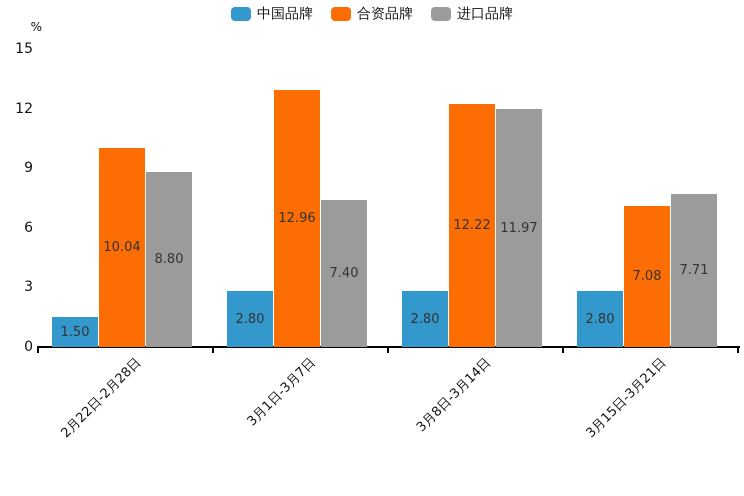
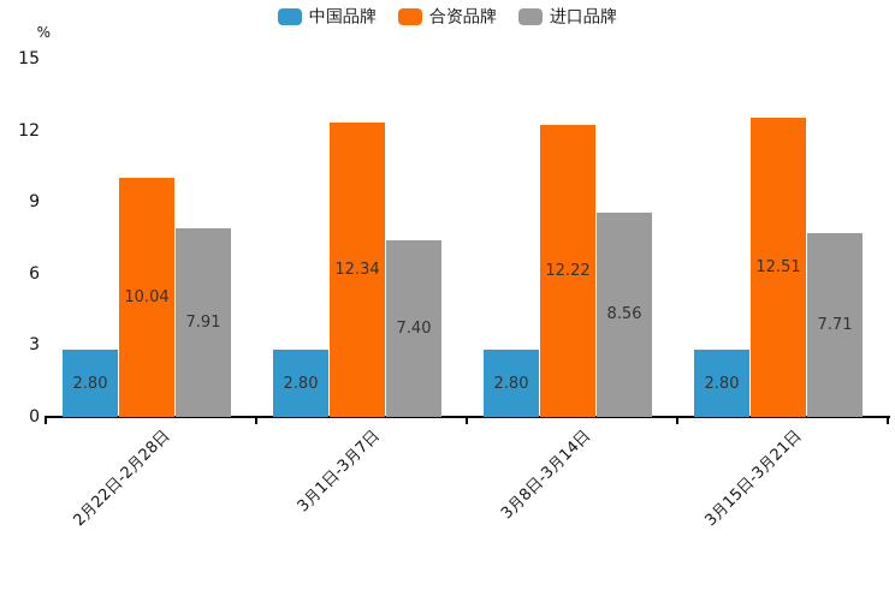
中国品牌/2月22日-2月28日: 1.50 -> 2.80
进口品牌/2月22日-2月28日: 8.80 -> 7.91
合资品牌/3月1日-3月7日: 12.96 -> 12.34
进口品牌/3月8日-3月14日: 11.97 -> 8.56
合资品牌/3月15日-3月21日: 7.08 -> 12.51
